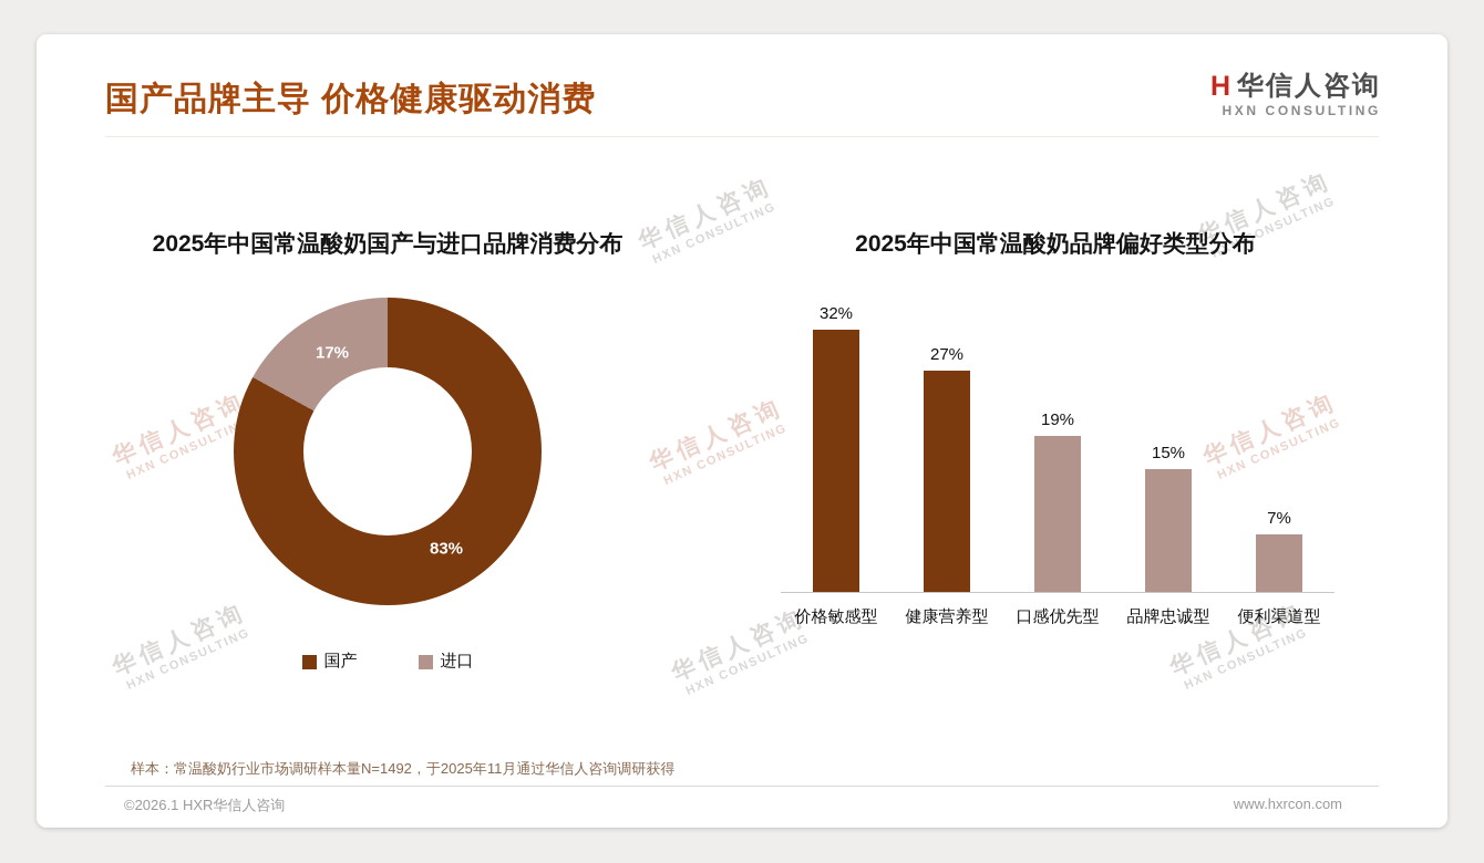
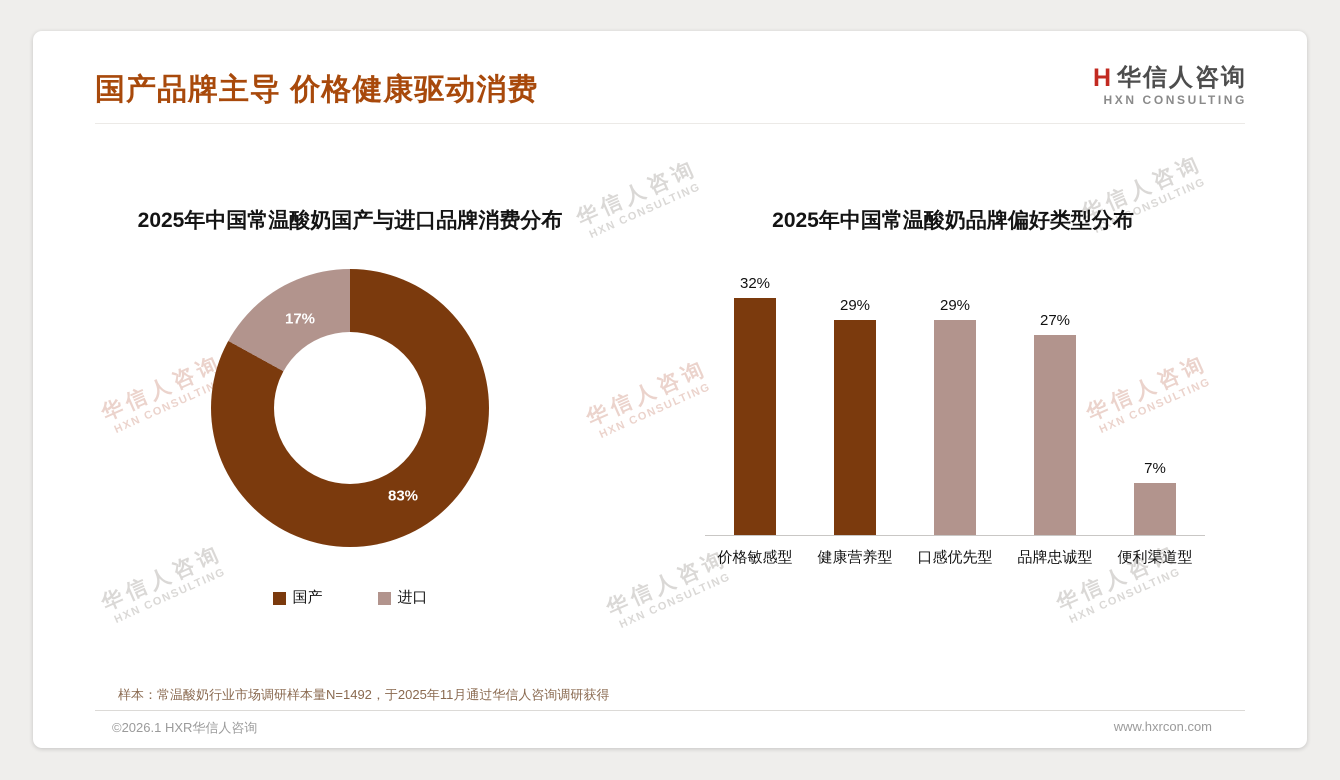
2025年中国常温酸奶品牌偏好类型分布/健康营养型: 27% -> 29%
2025年中国常温酸奶品牌偏好类型分布/口感优先型: 19% -> 29%
2025年中国常温酸奶品牌偏好类型分布/品牌忠诚型: 15% -> 27%
